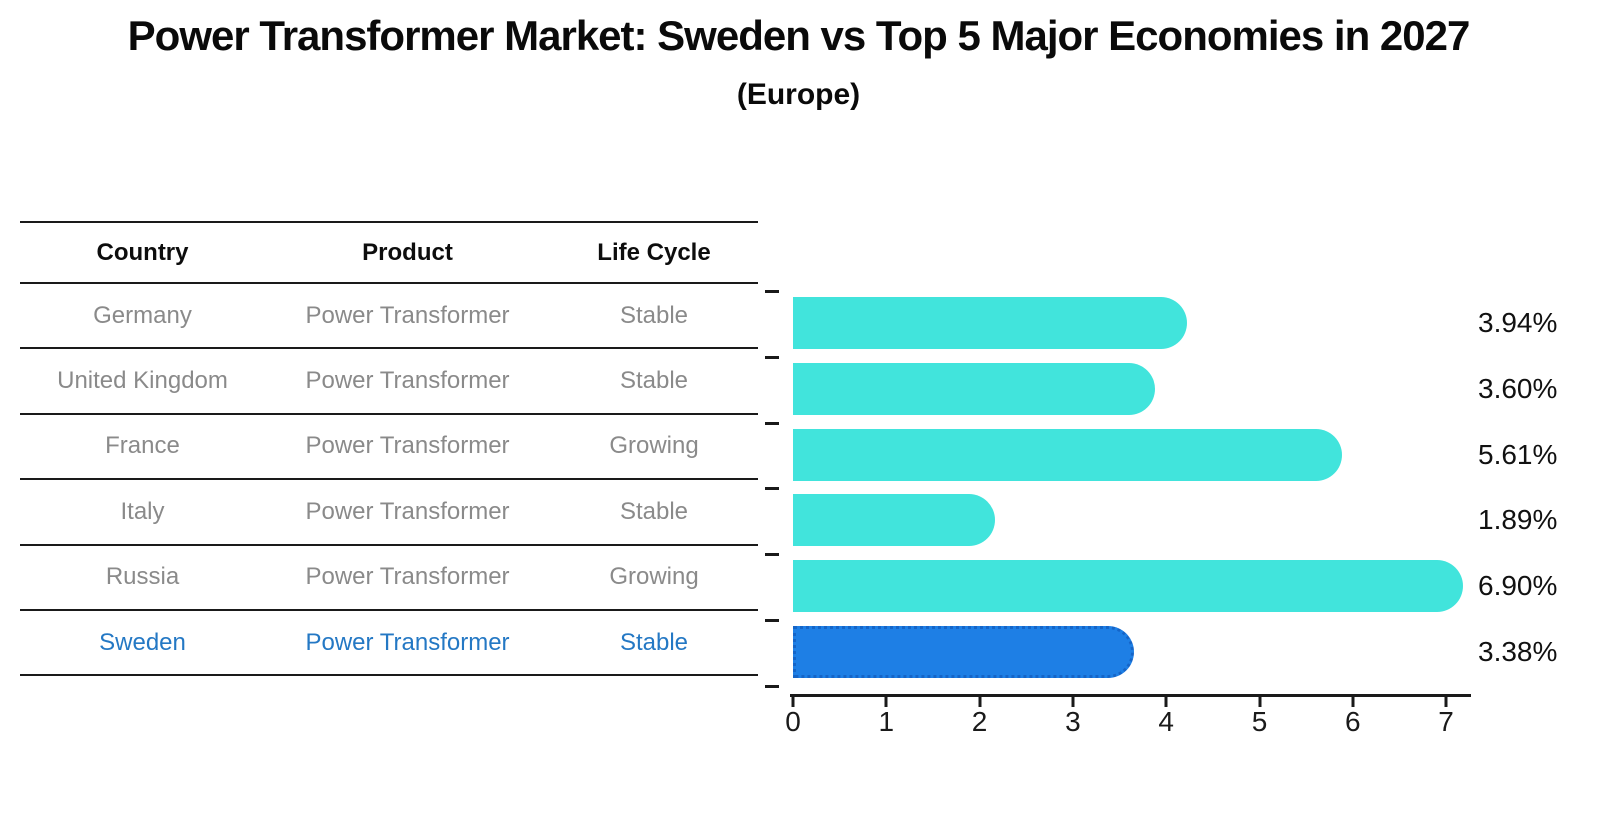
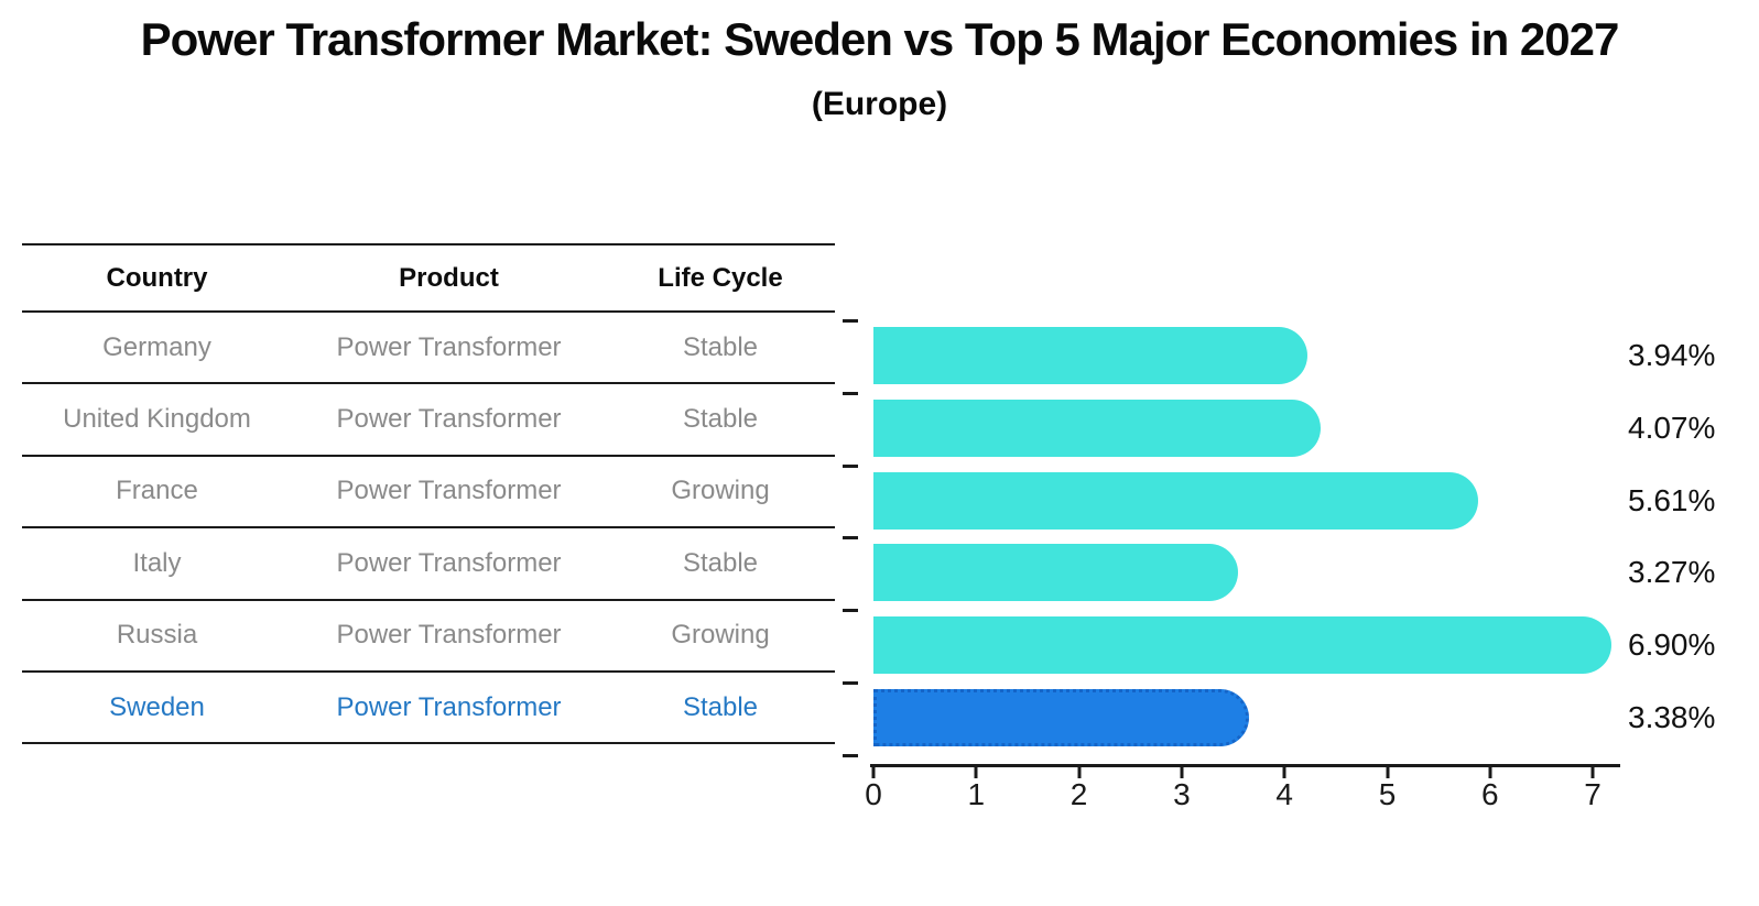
United Kingdom: 3.60% -> 4.07%
Italy: 1.89% -> 3.27%
